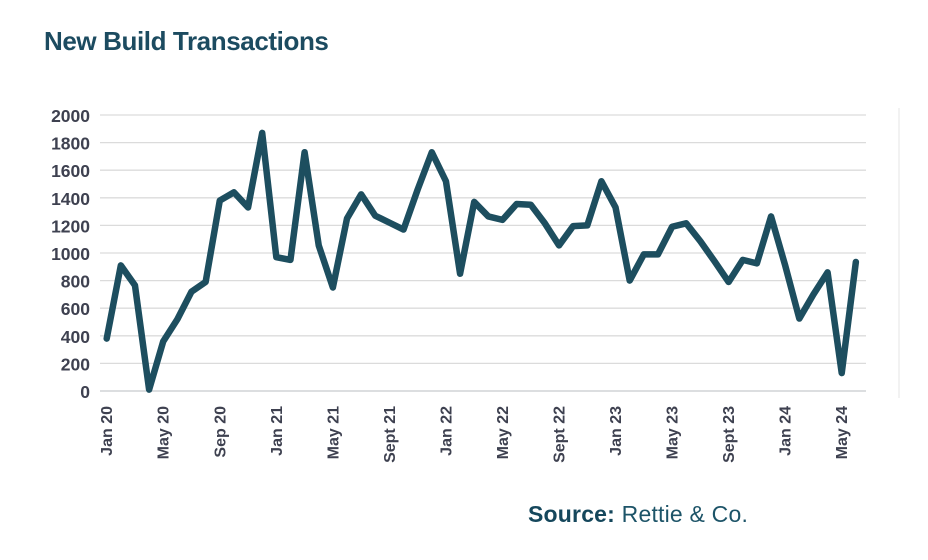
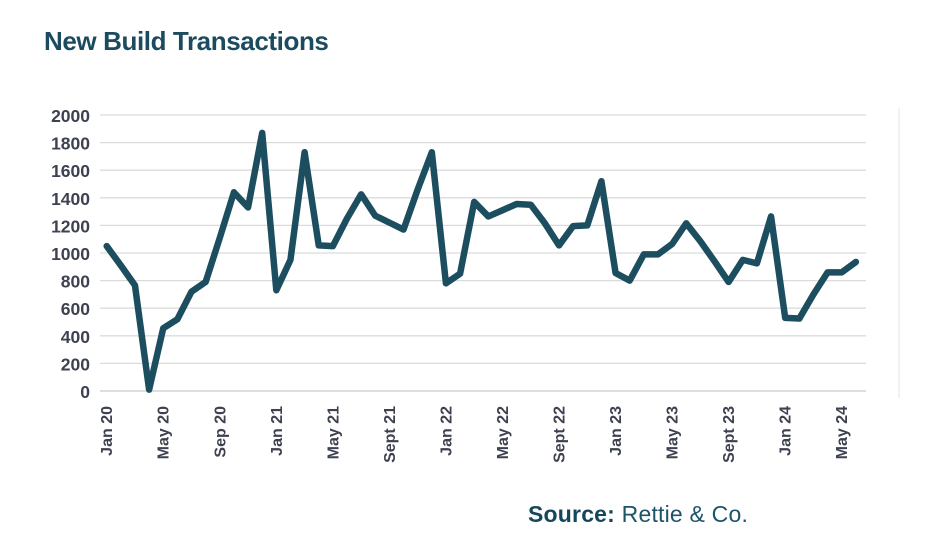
Jan 20: 380 -> 1050
May 20: 360 -> 460
Sep 20: 1380 -> 1110
Jan 21: 970 -> 730
May 21: 750 -> 1050
Jan 22: 1520 -> 780
May 22: 1240 -> 1310
Jan 23: 1330 -> 860
May 23: 1190 -> 1060
Jan 24: 910 -> 530
May 24: 130 -> 860
